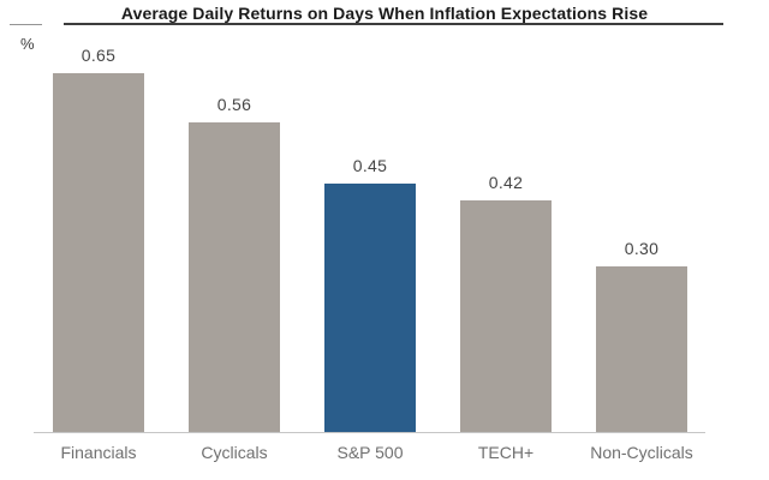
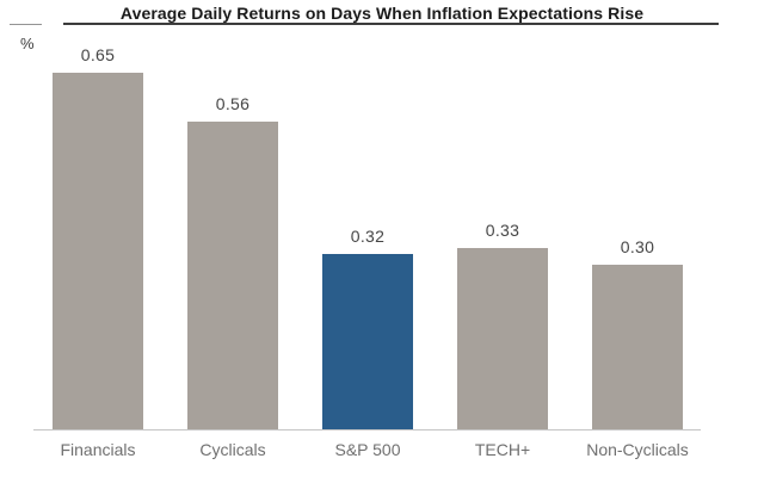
S&P 500: 0.45 -> 0.32
TECH+: 0.42 -> 0.33
